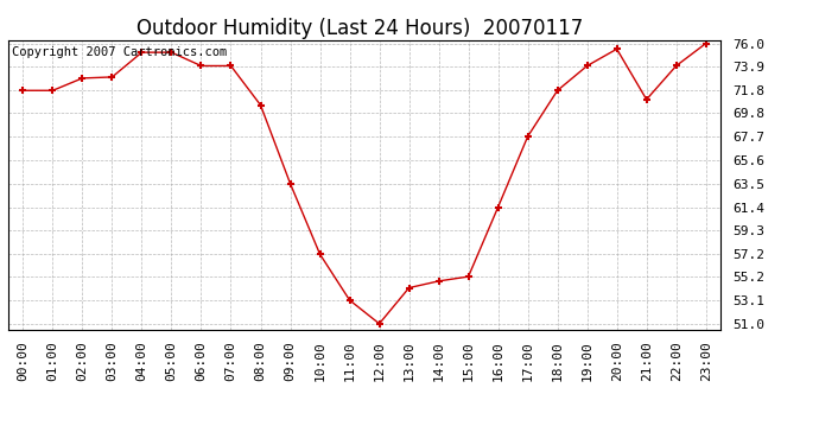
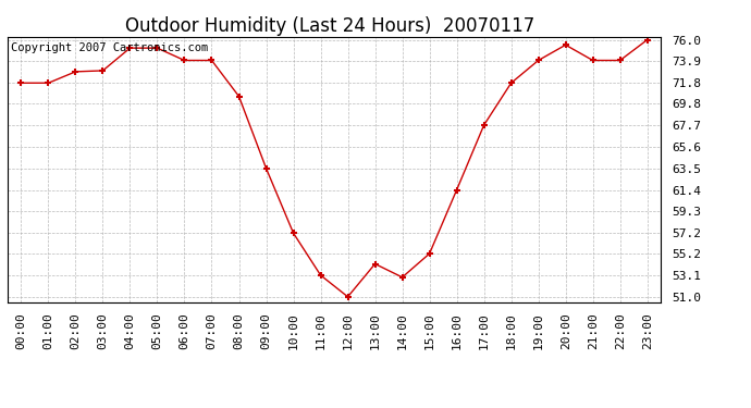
14:00: 54.8 -> 52.9
21:00: 71.0 -> 74.0
